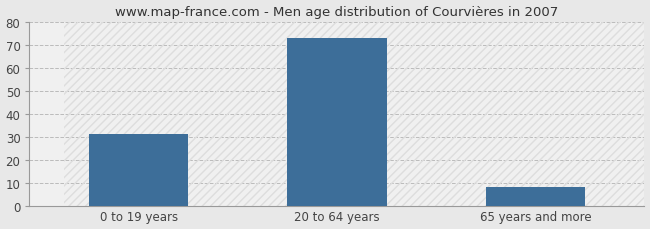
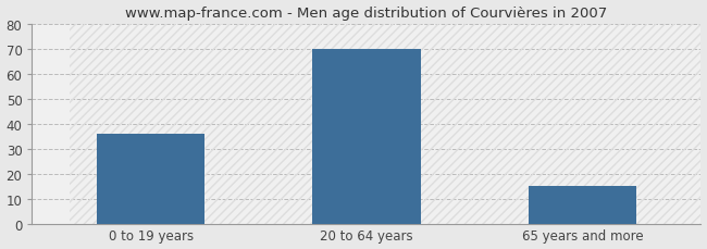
0 to 19 years: 31 -> 36
20 to 64 years: 73 -> 70
65 years and more: 8 -> 15
